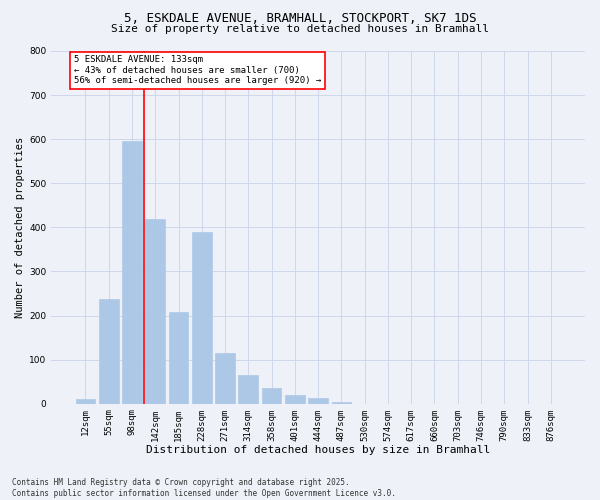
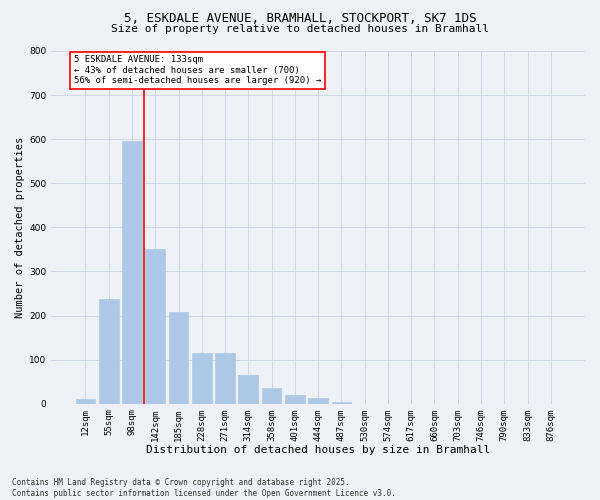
142sqm: 420 -> 350
228sqm: 390 -> 115
